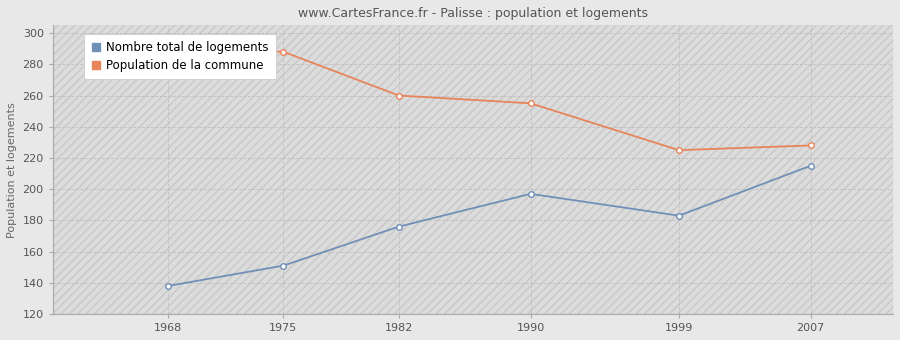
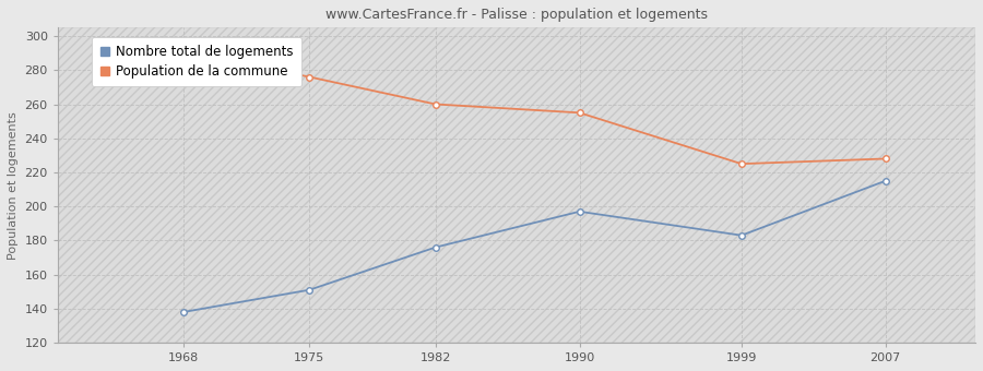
Population de la commune/1975: 288 -> 276
